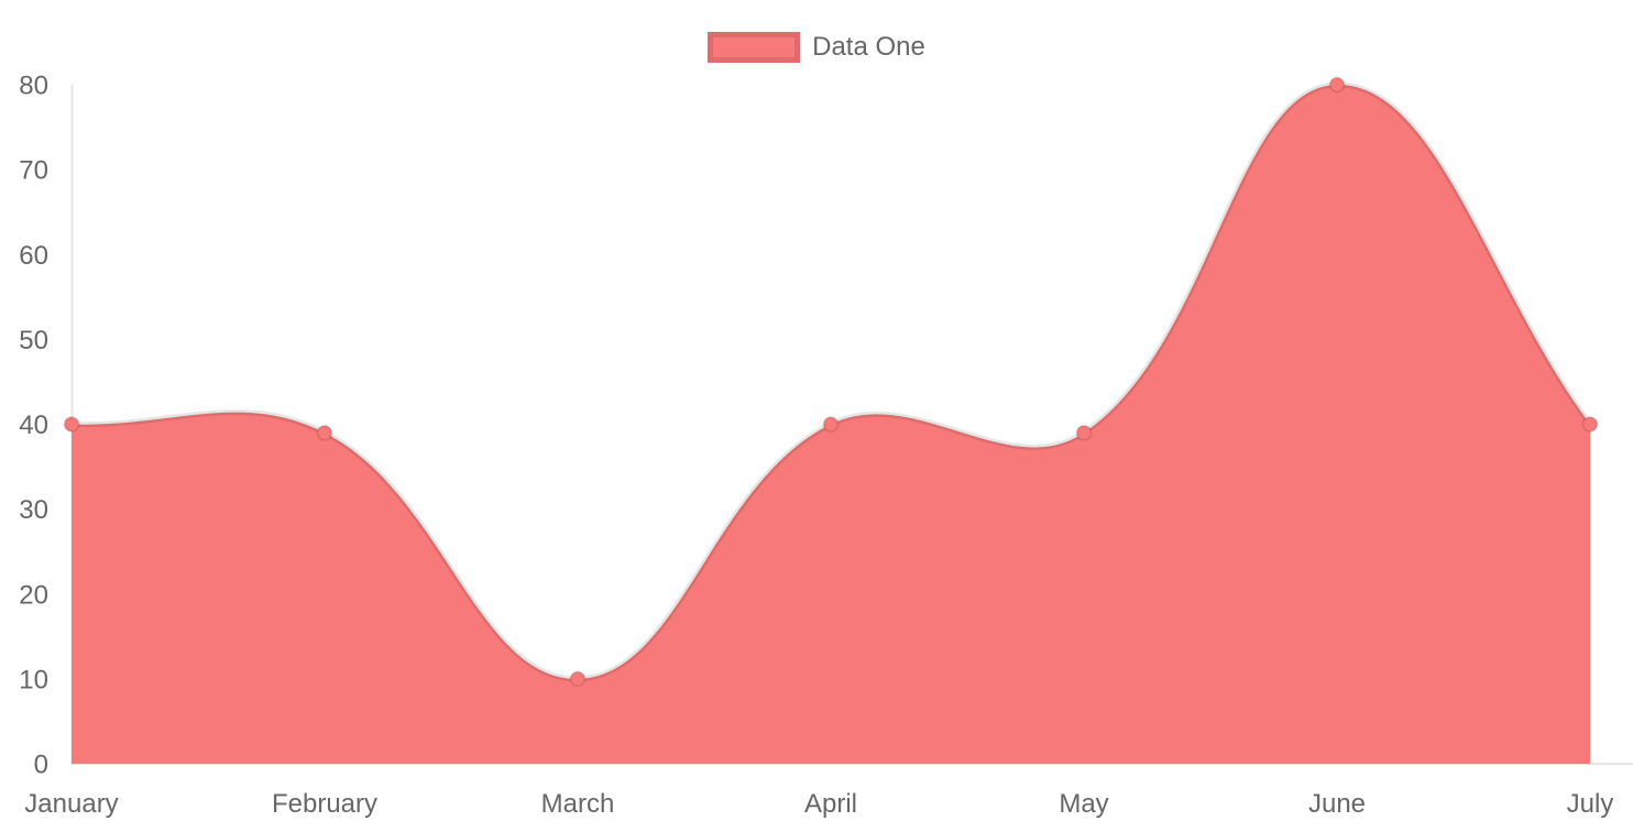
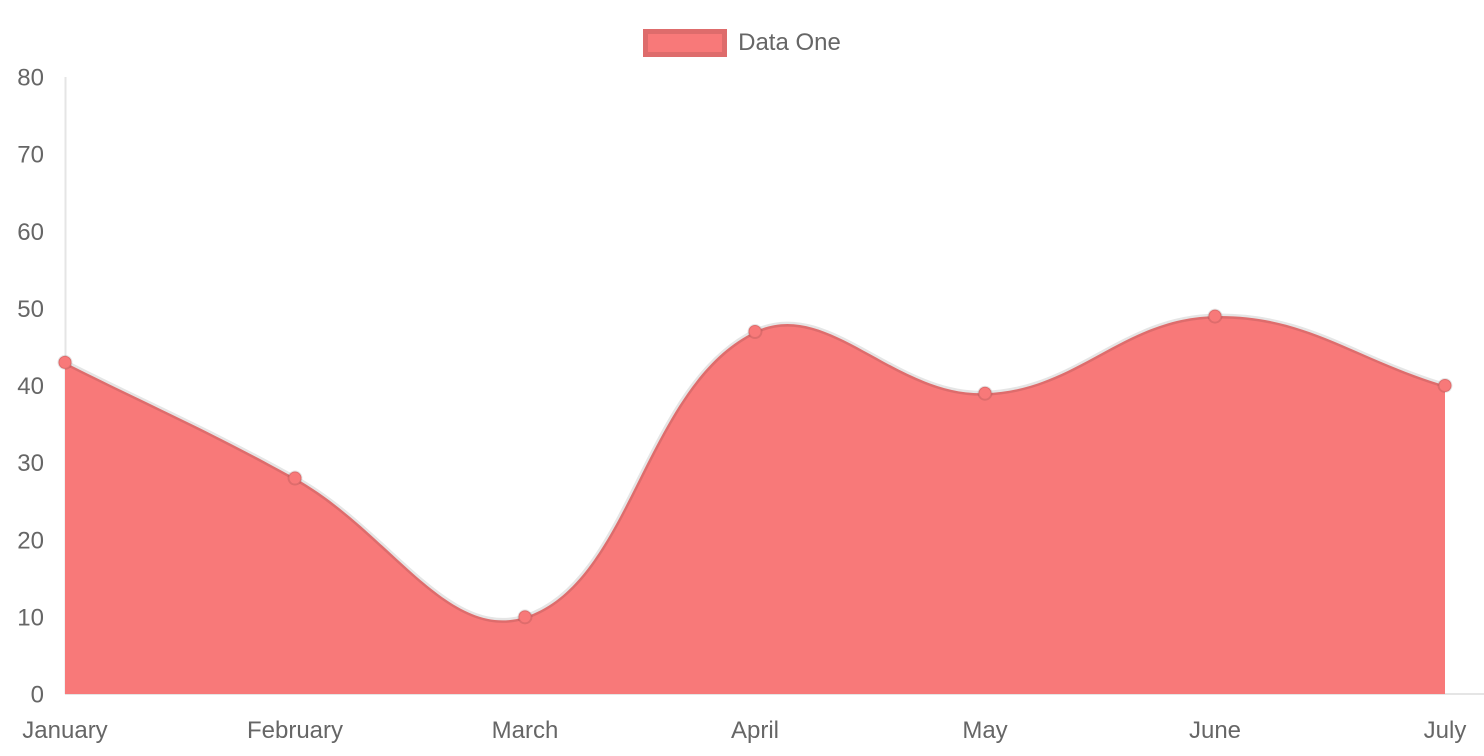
January: 40 -> 43
February: 39 -> 28
April: 40 -> 47
June: 80 -> 49
